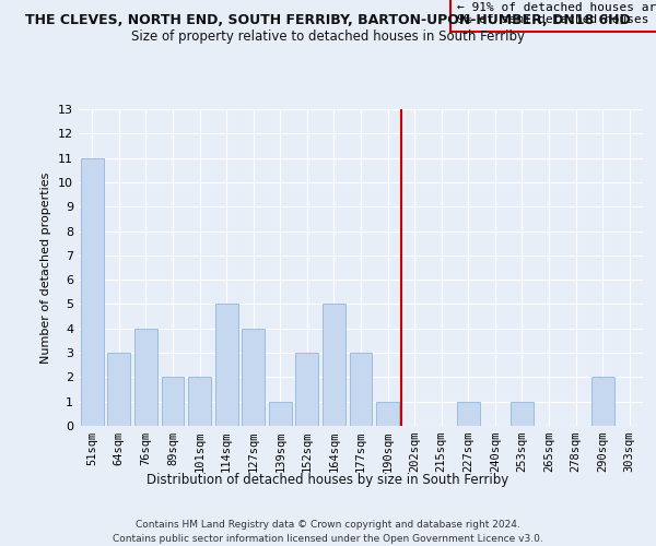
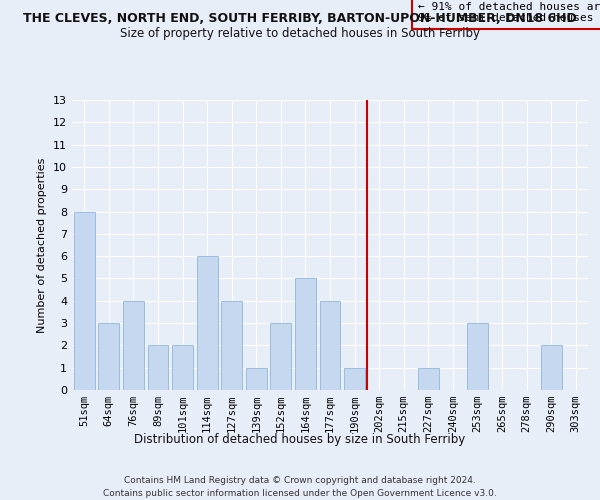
51sqm: 11 -> 8
114sqm: 5 -> 6
177sqm: 3 -> 4
253sqm: 1 -> 3
